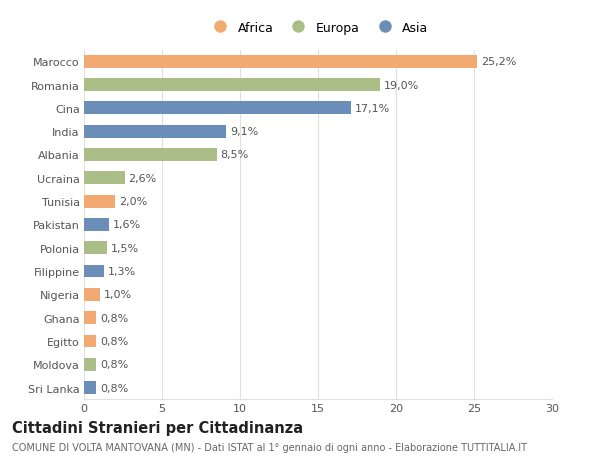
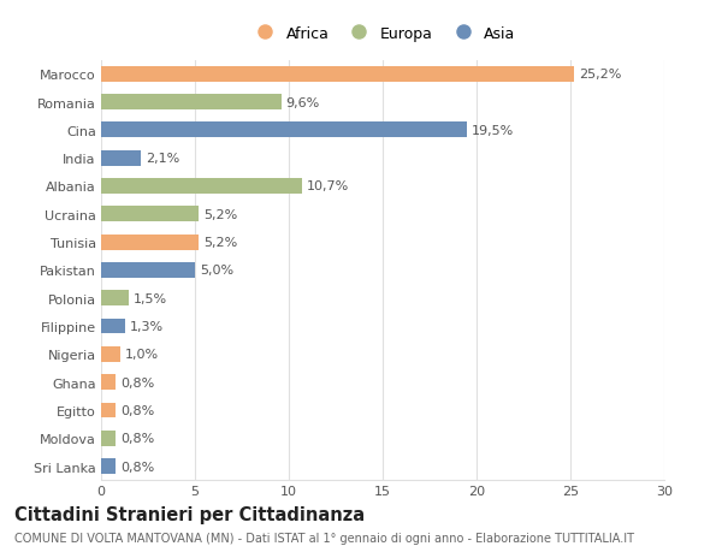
Romania: 19,0% -> 9,6%
Cina: 17,1% -> 19,5%
India: 9,1% -> 2,1%
Albania: 8,5% -> 10,7%
Ucraina: 2,6% -> 5,2%
Tunisia: 2,0% -> 5,2%
Pakistan: 1,6% -> 5,0%
